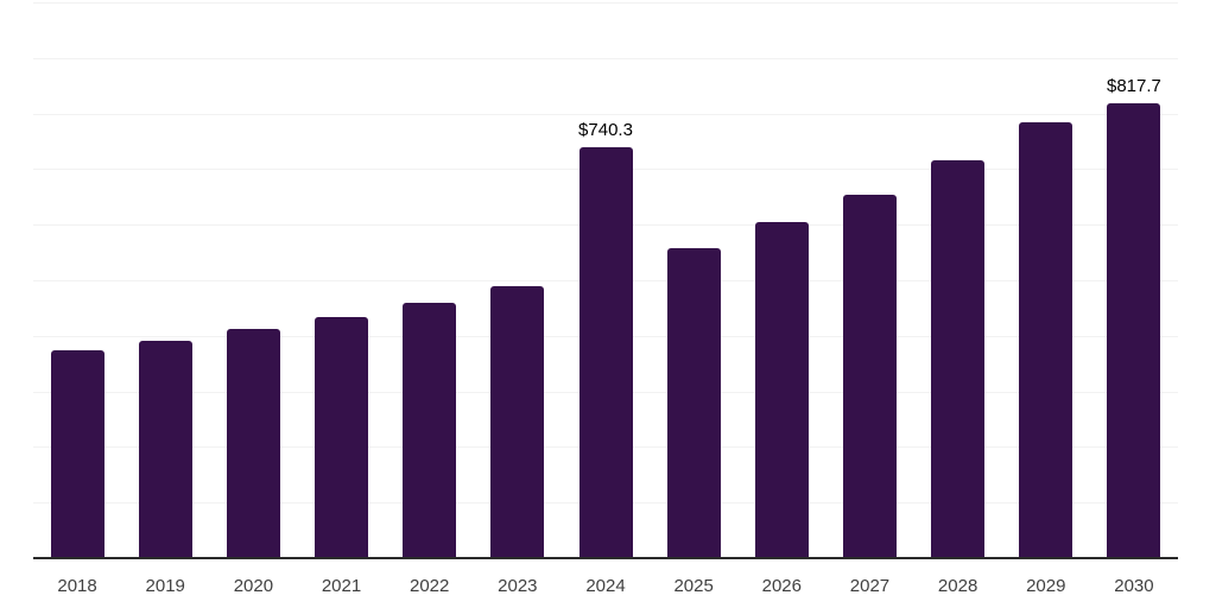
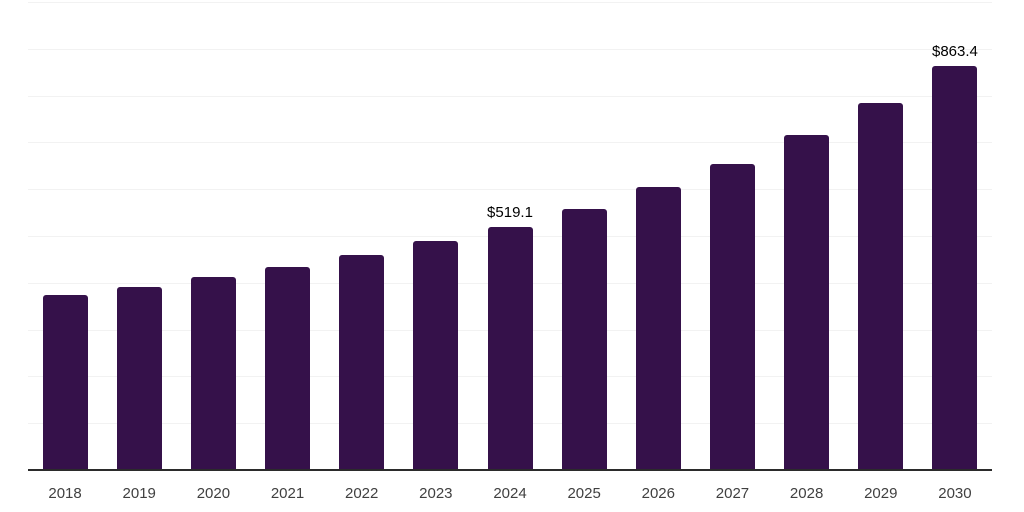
2024: $740.3 -> $519.1
2030: $817.7 -> $863.4
